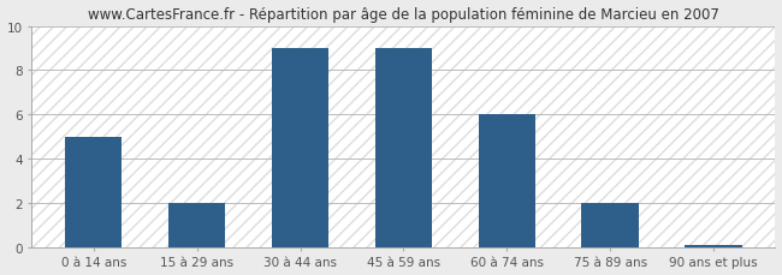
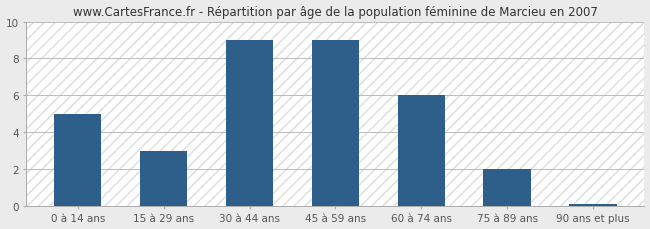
15 à 29 ans: 2.0 -> 3.0
